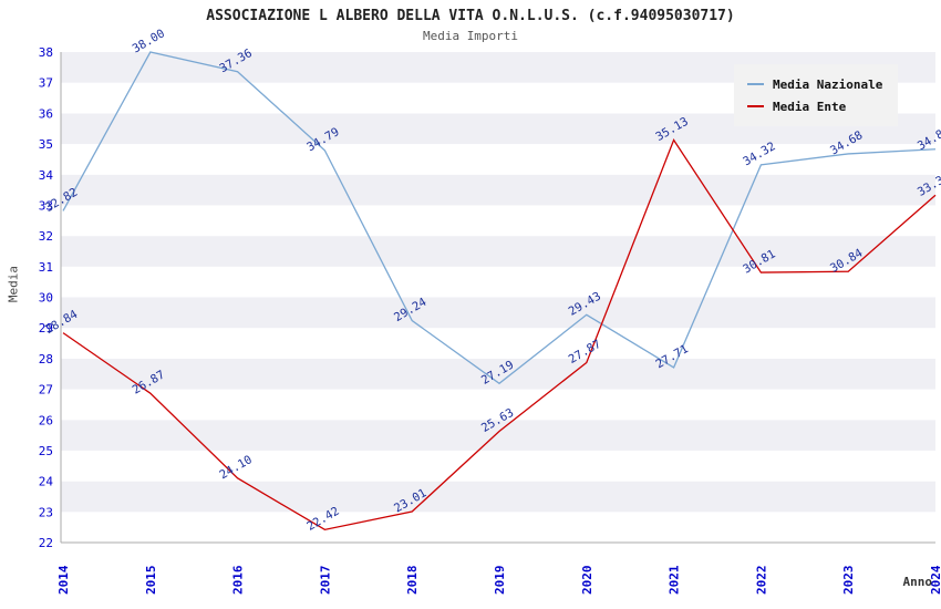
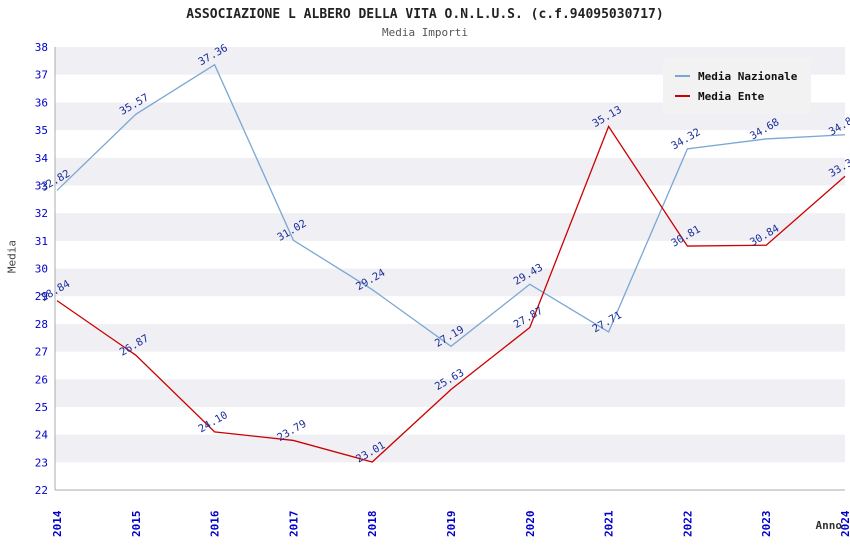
Media Nazionale/2015: 38.00 -> 35.57
Media Nazionale/2017: 34.79 -> 31.02
Media Ente/2017: 22.42 -> 23.79
